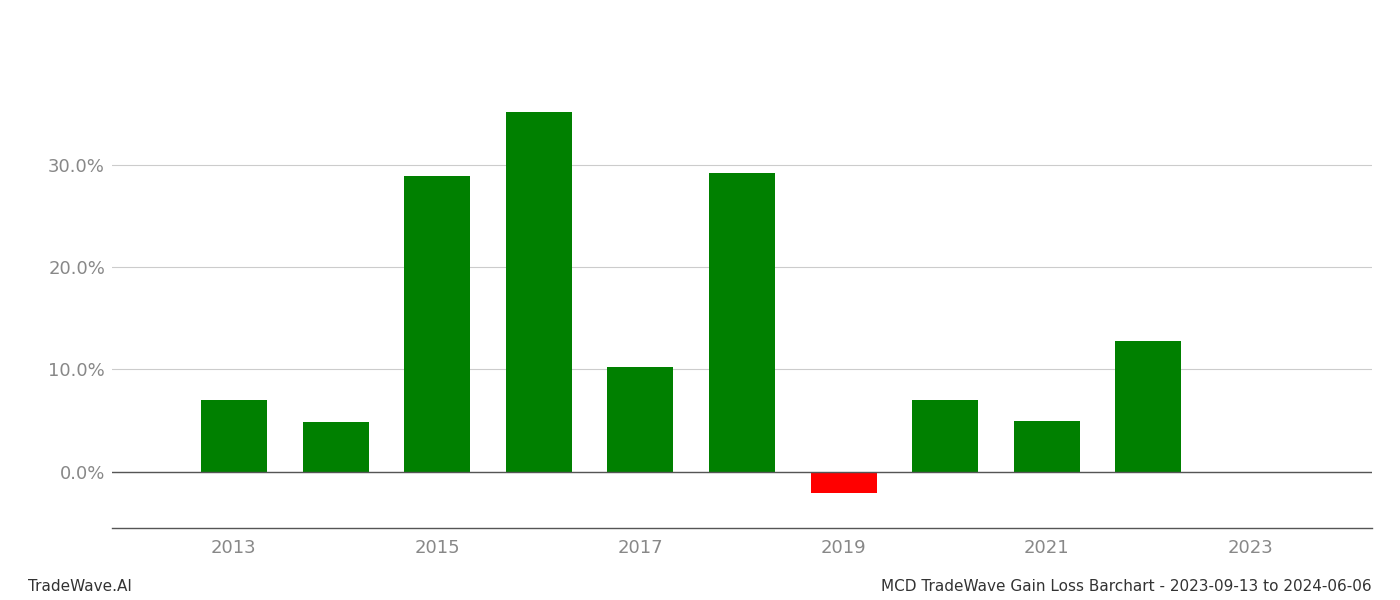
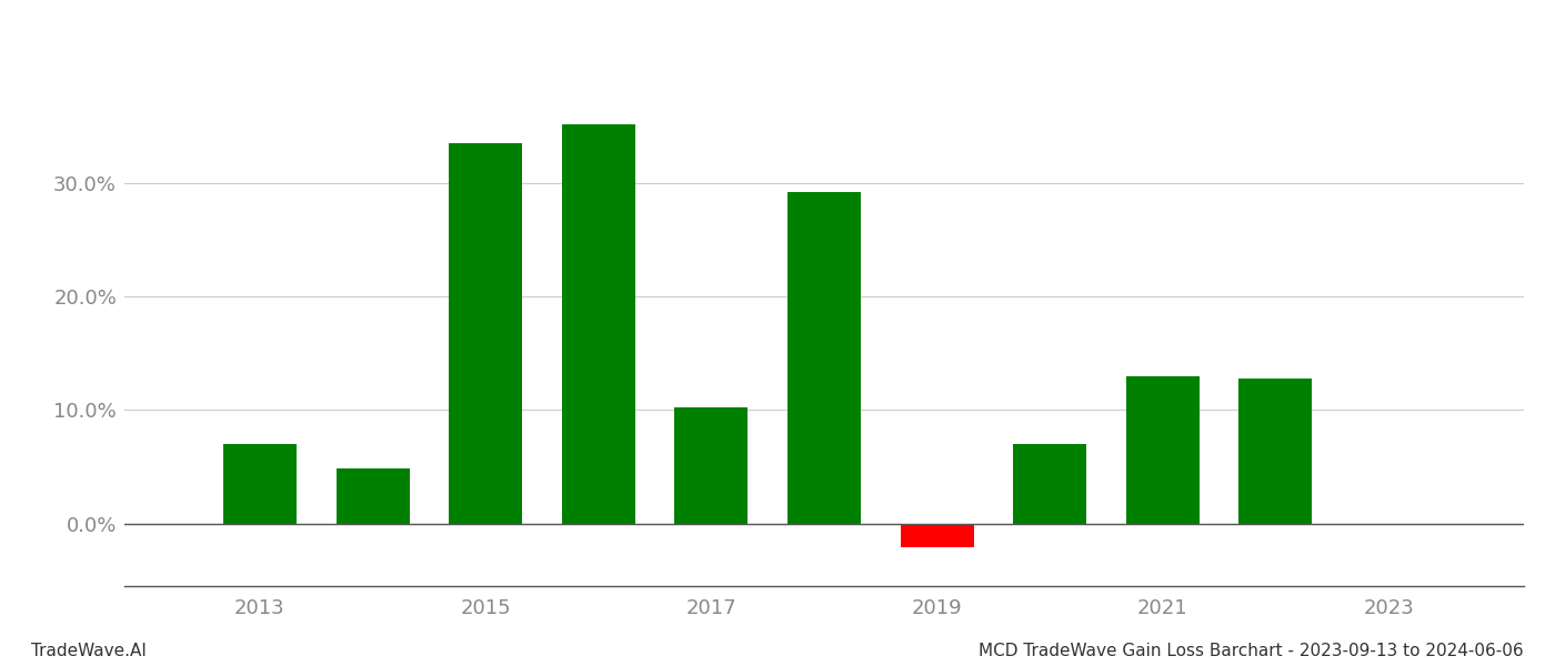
2015: 28.9% -> 33.5%
2021: 5.0% -> 13.0%
